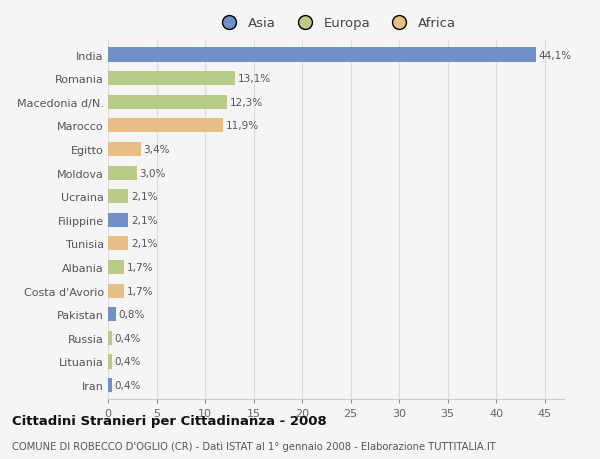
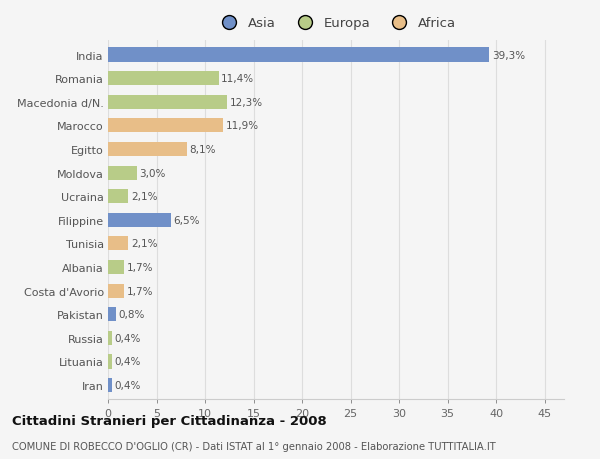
India: 44,1% -> 39,3%
Romania: 13,1% -> 11,4%
Egitto: 3,4% -> 8,1%
Filippine: 2,1% -> 6,5%
